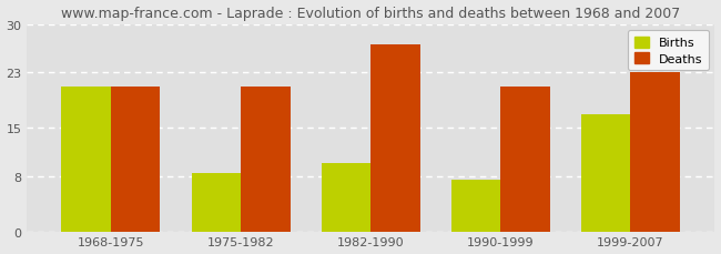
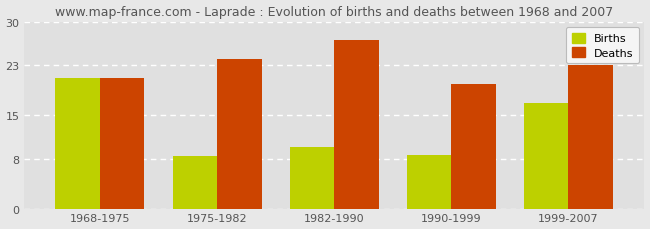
Deaths/1975-1982: 21 -> 24
Births/1990-1999: 7.5 -> 8.6
Deaths/1990-1999: 21 -> 20
